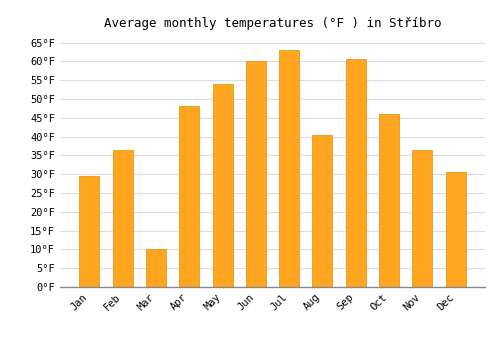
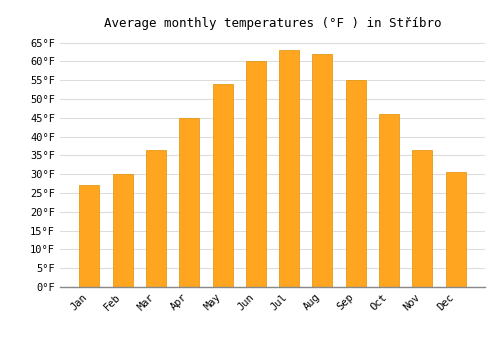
Jan: 29.5°F -> 27.0°F
Feb: 36.5°F -> 30.0°F
Mar: 10.0°F -> 36.5°F
Apr: 48.0°F -> 45.0°F
Aug: 40.5°F -> 62.0°F
Sep: 60.5°F -> 55.0°F
